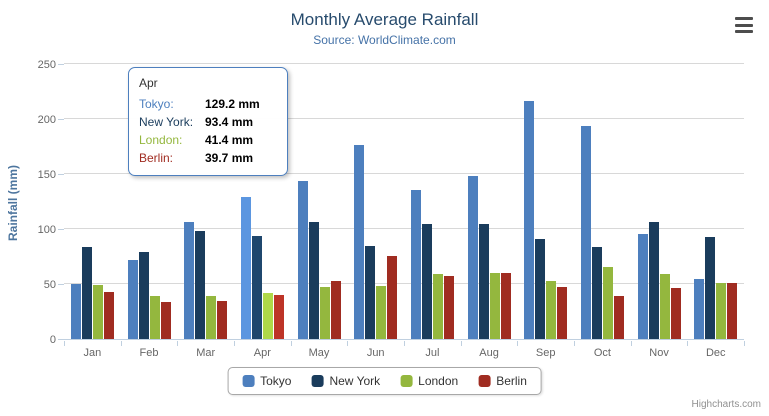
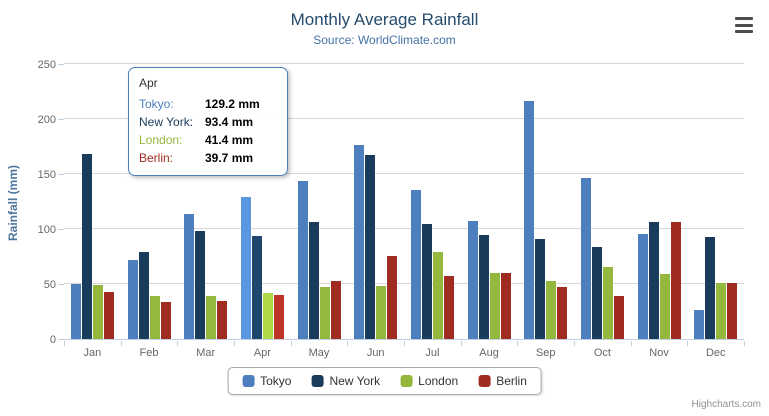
New York/Jan: 84 -> 168
Tokyo/Mar: 106 -> 114
New York/Jun: 84 -> 167
London/Jul: 59 -> 79
Tokyo/Aug: 148 -> 107
New York/Aug: 104 -> 95
Tokyo/Oct: 194 -> 146
Berlin/Nov: 47 -> 106
Tokyo/Dec: 54 -> 26
